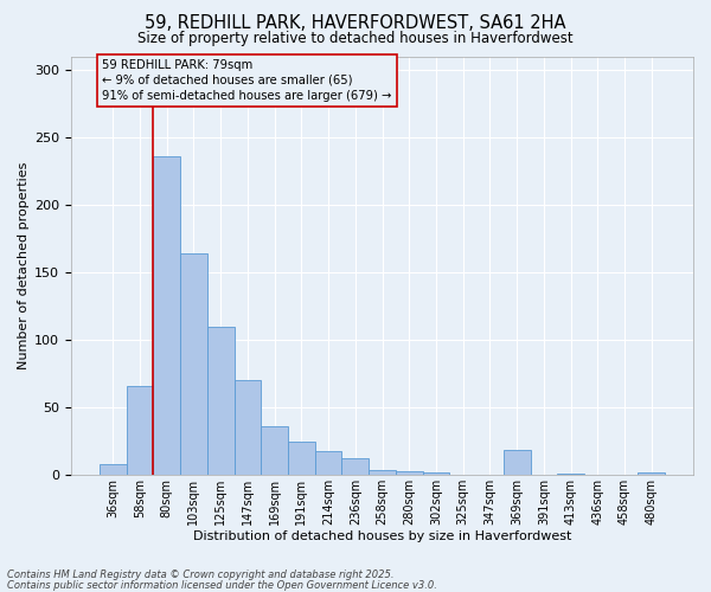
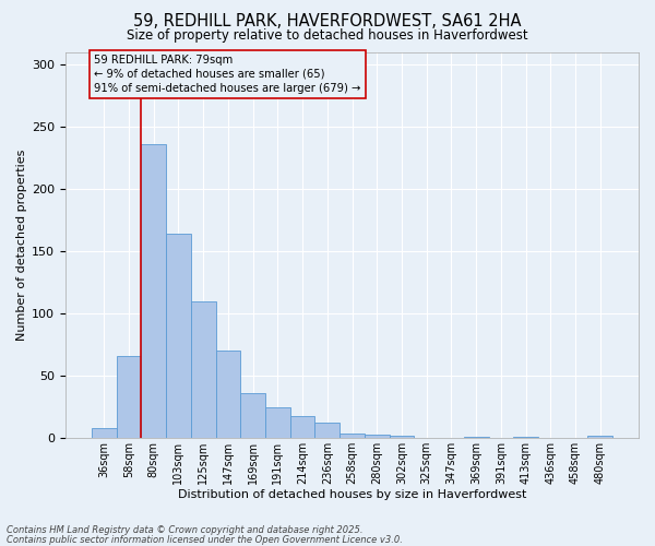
369sqm: 19 -> 1
